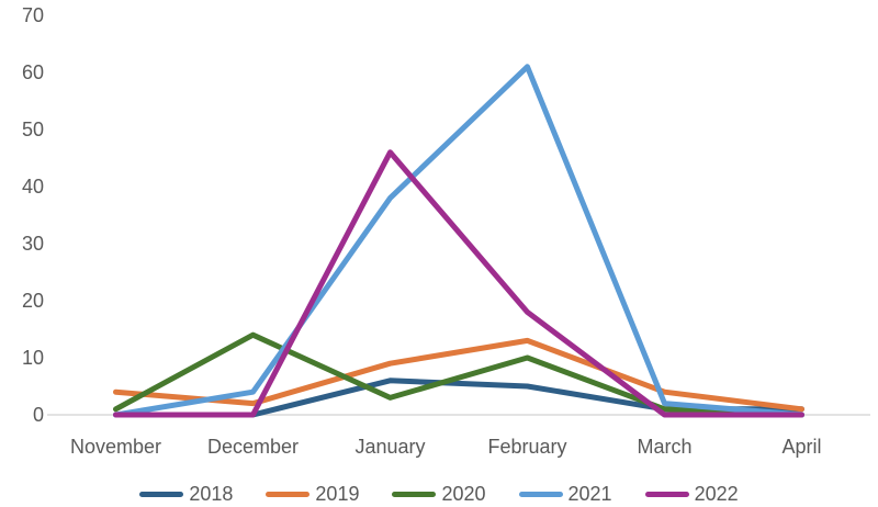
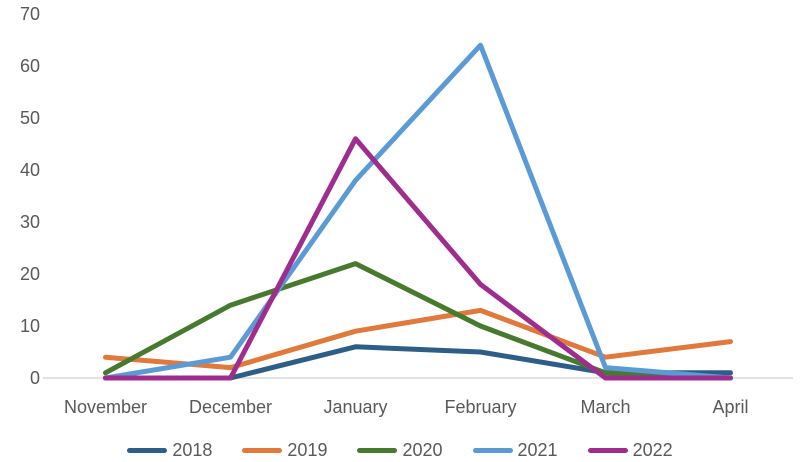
2020/January: 3 -> 22
2021/February: 61 -> 64
2019/April: 1 -> 7
